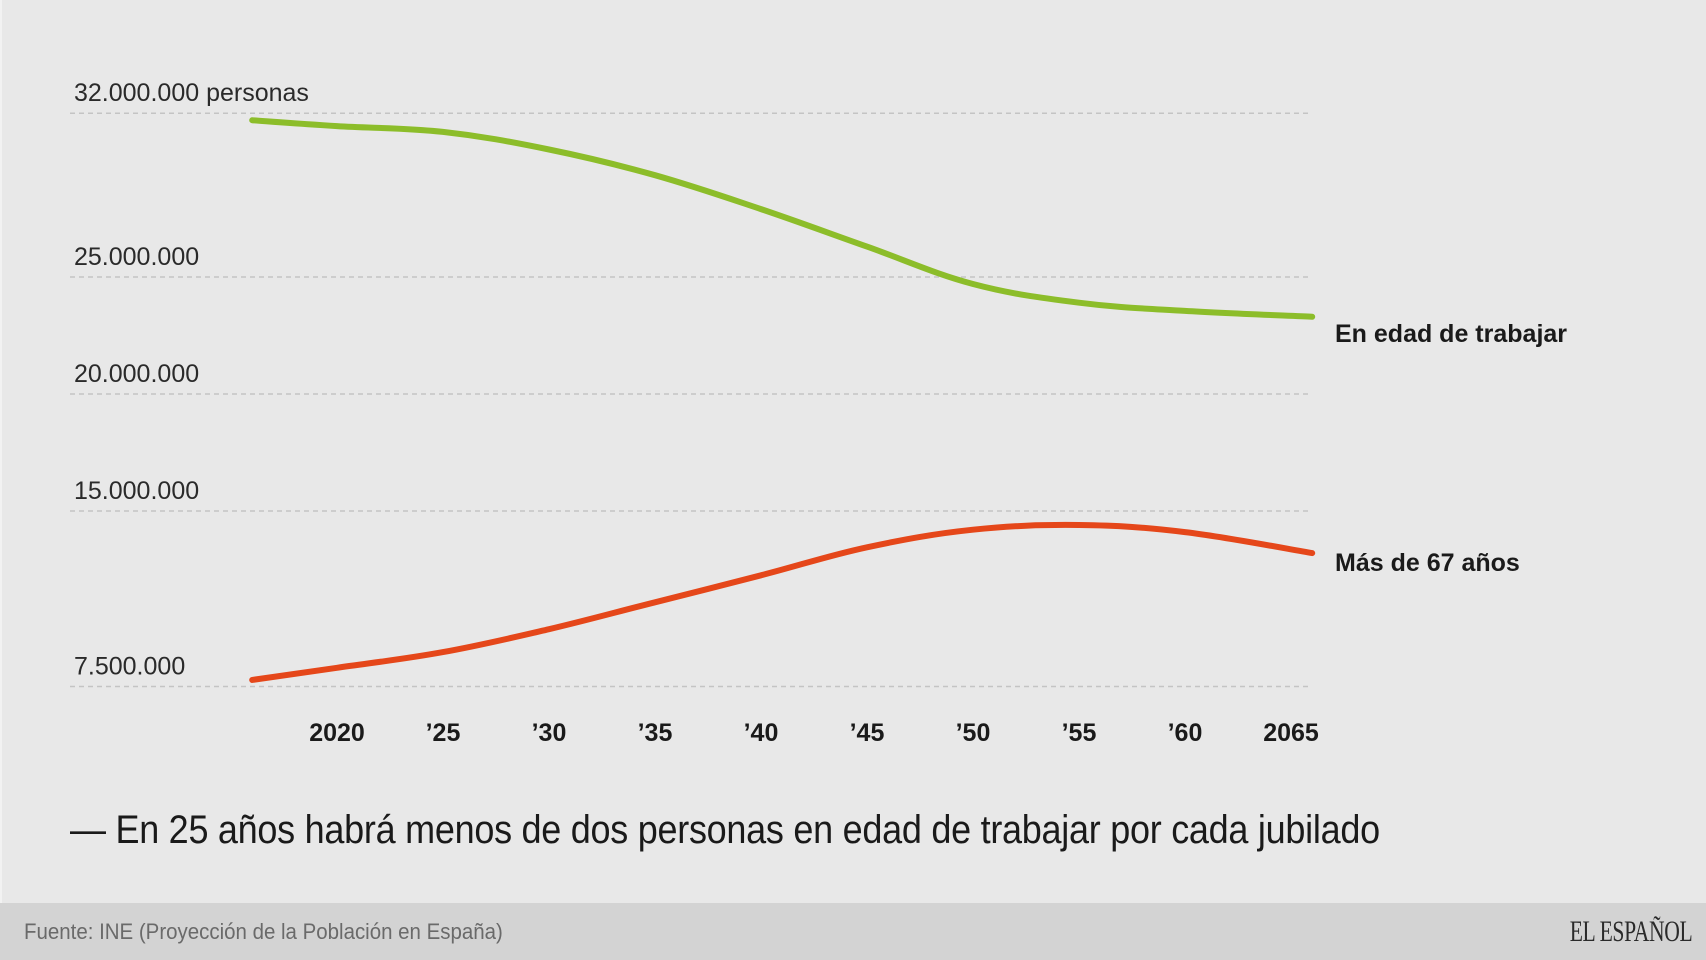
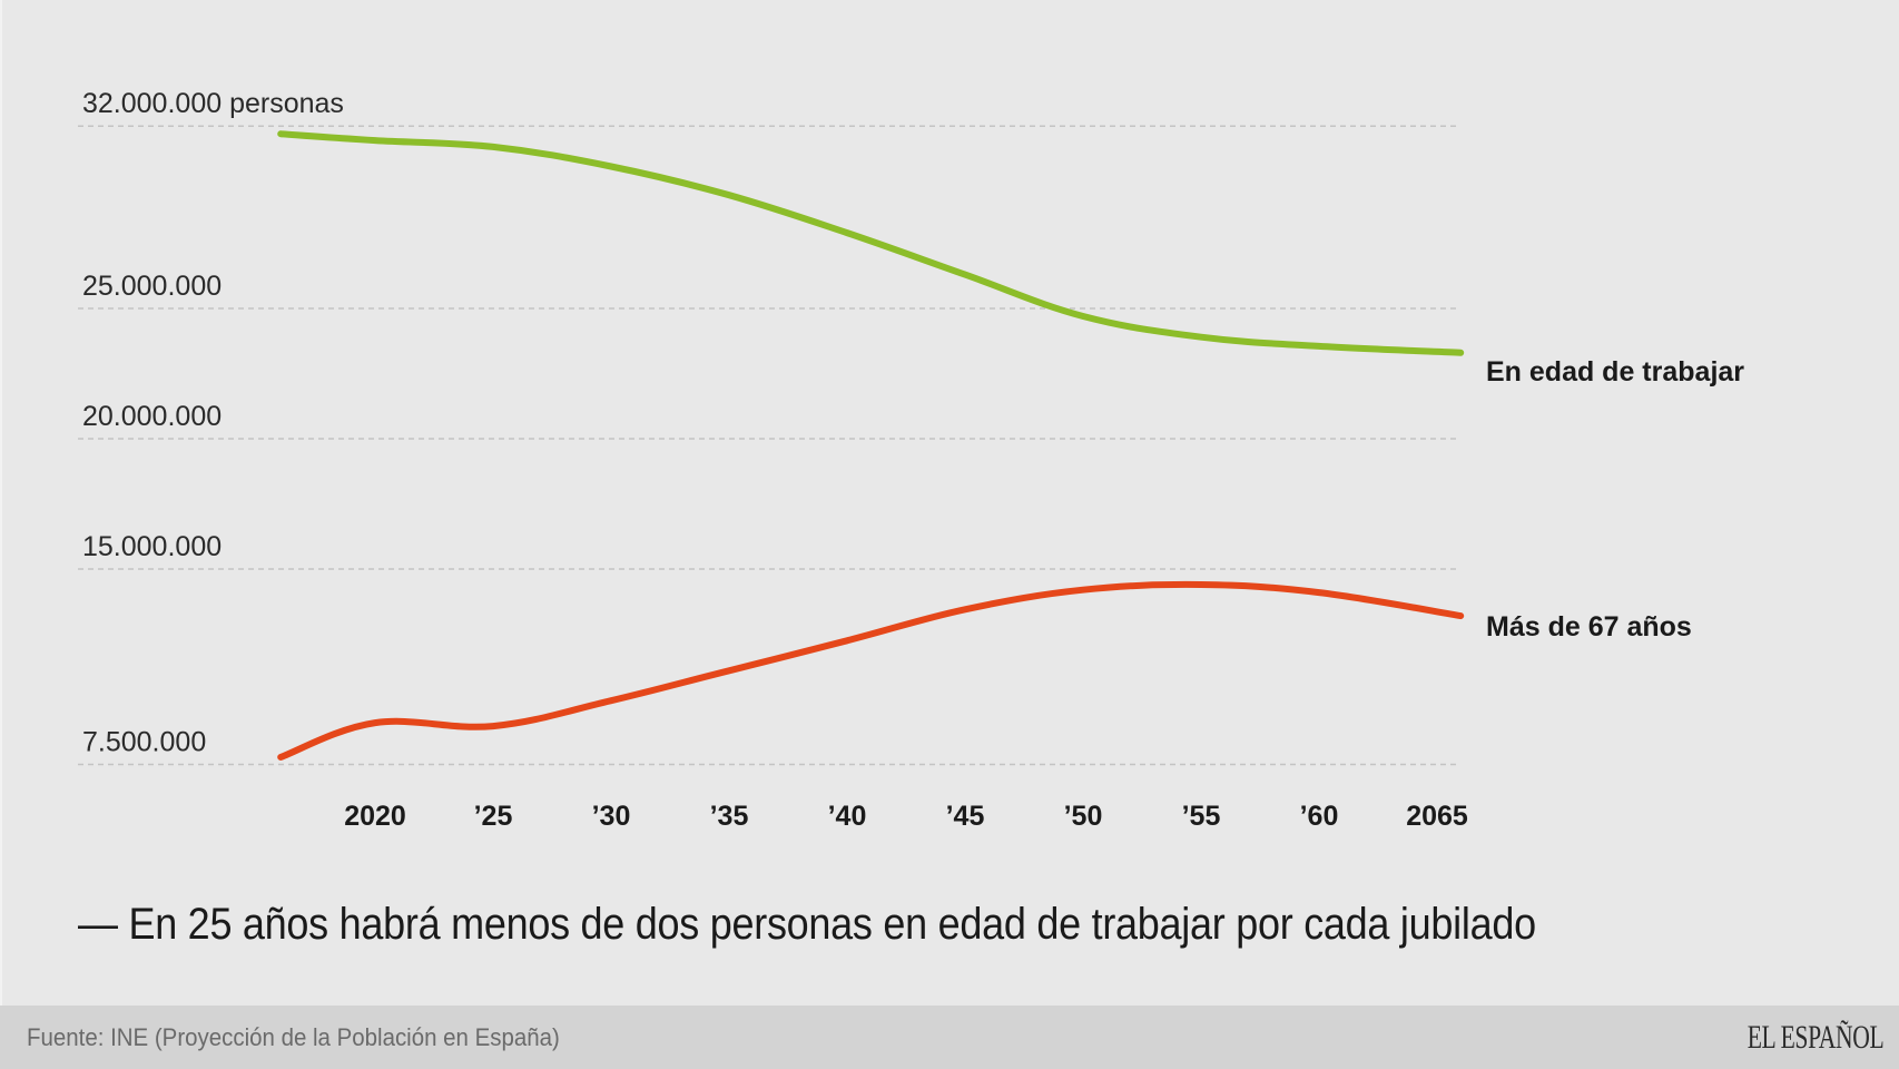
Más de 67 años/2020: 8300000 -> 9100000
